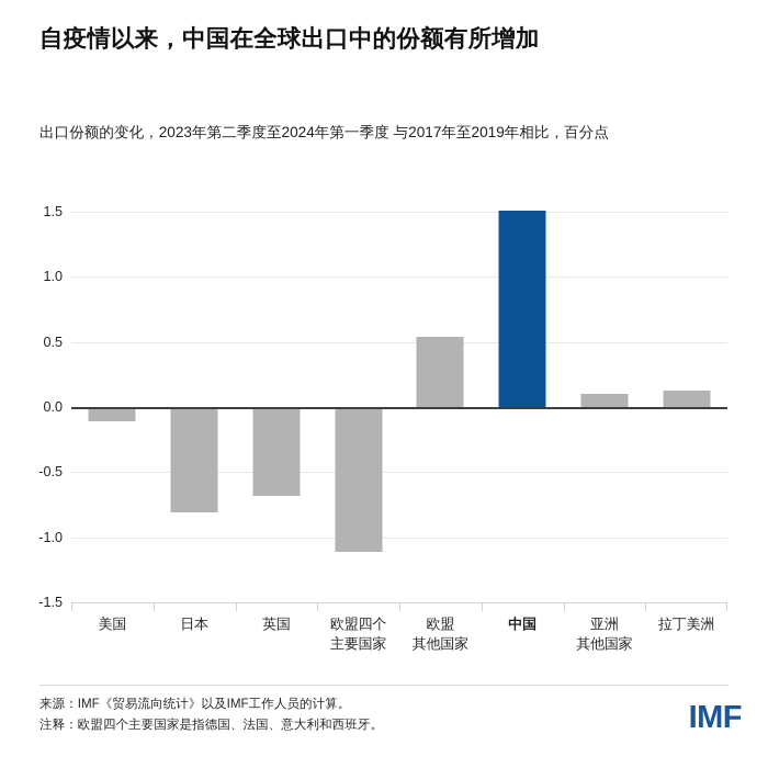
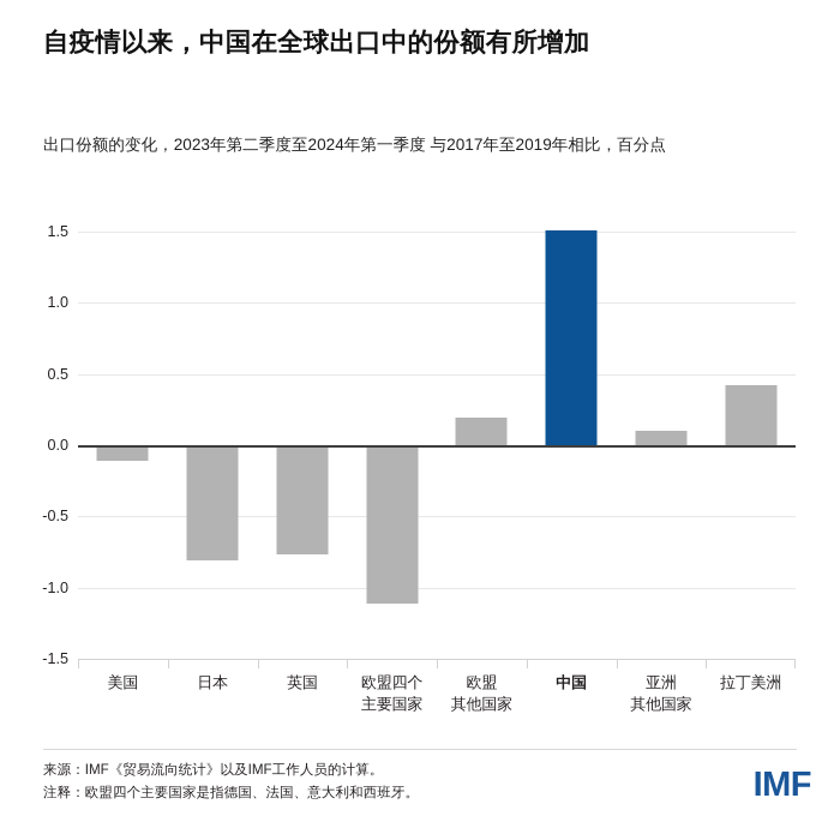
英国: -0.68 -> -0.77
欧盟 其他国家: 0.54 -> 0.19
拉丁美洲: 0.13 -> 0.42
